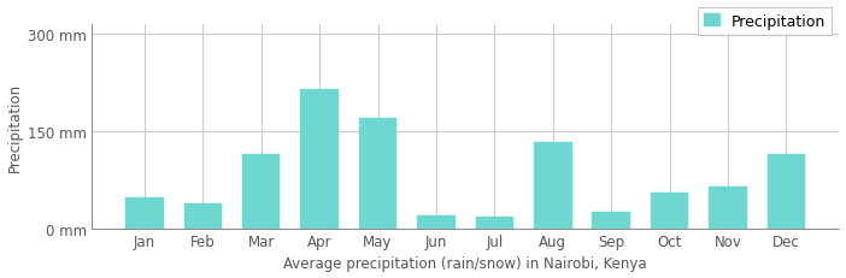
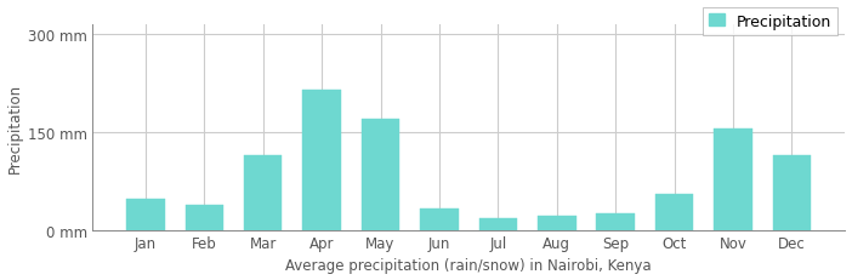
Jun: 20 mm -> 32 mm
Aug: 132 mm -> 22 mm
Nov: 64 mm -> 155 mm
